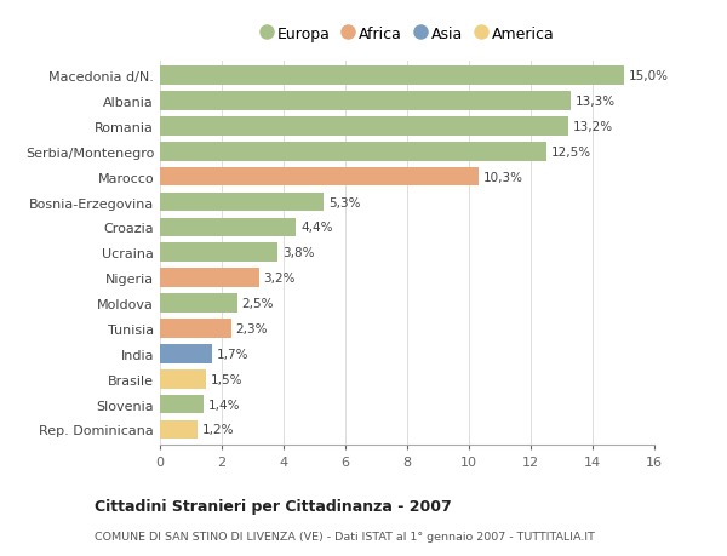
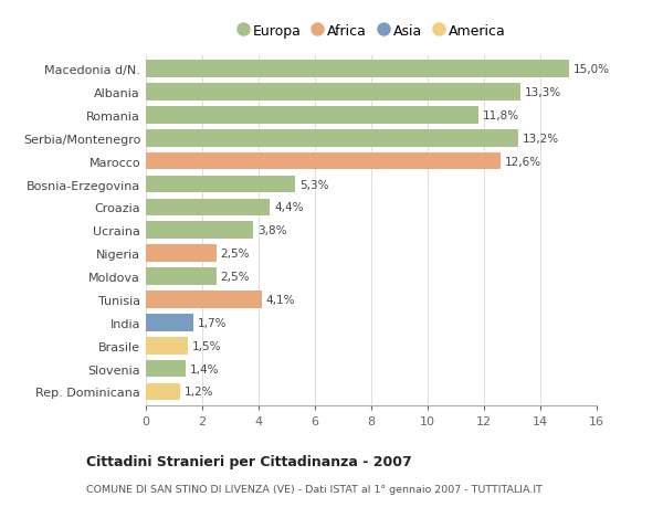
Romania: 13,2% -> 11,8%
Serbia/Montenegro: 12,5% -> 13,2%
Marocco: 10,3% -> 12,6%
Nigeria: 3,2% -> 2,5%
Tunisia: 2,3% -> 4,1%
